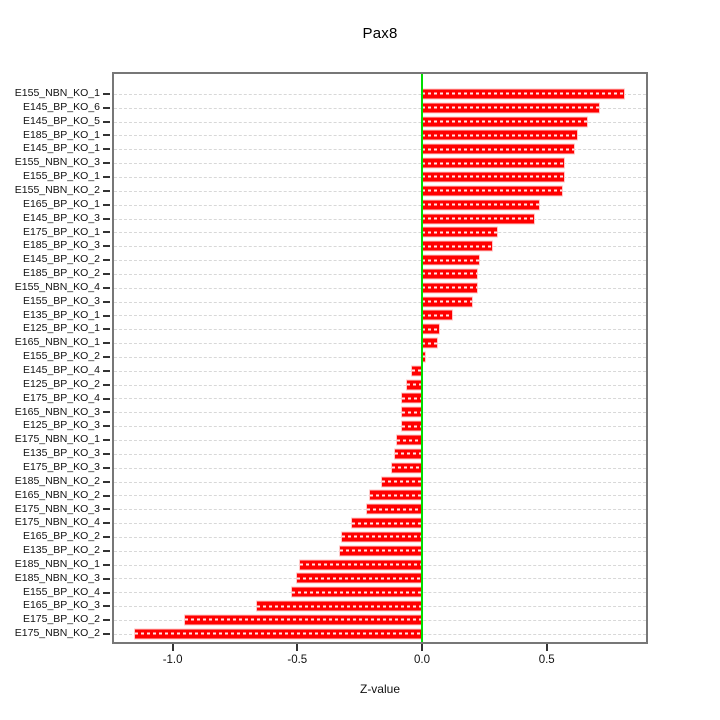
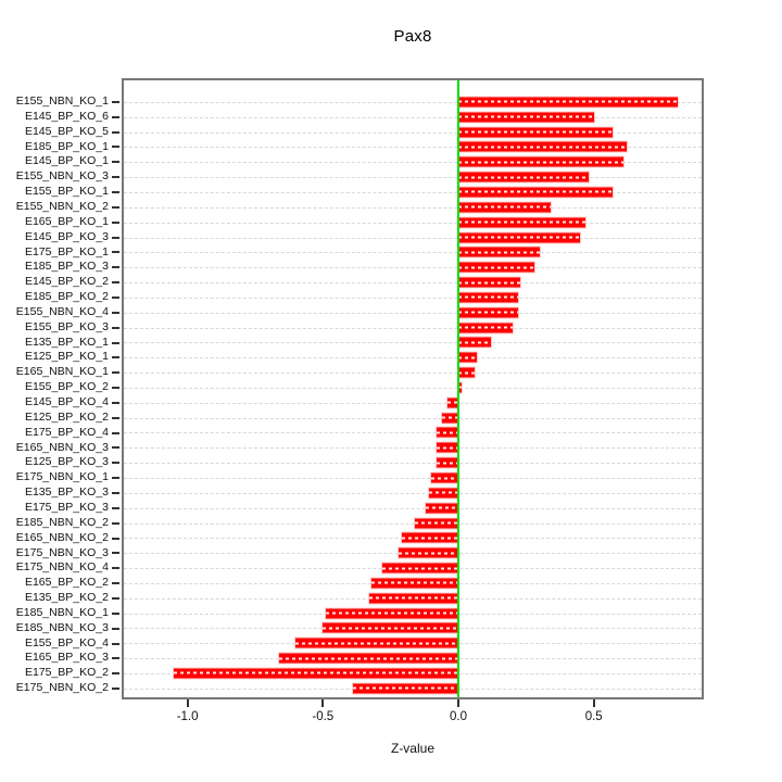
E145_BP_KO_6: 0.71 -> 0.50
E145_BP_KO_5: 0.66 -> 0.57
E155_NBN_KO_3: 0.57 -> 0.48
E155_NBN_KO_2: 0.56 -> 0.34
E155_BP_KO_4: -0.52 -> -0.60
E175_BP_KO_2: -0.95 -> -1.05
E175_NBN_KO_2: -1.15 -> -0.39
